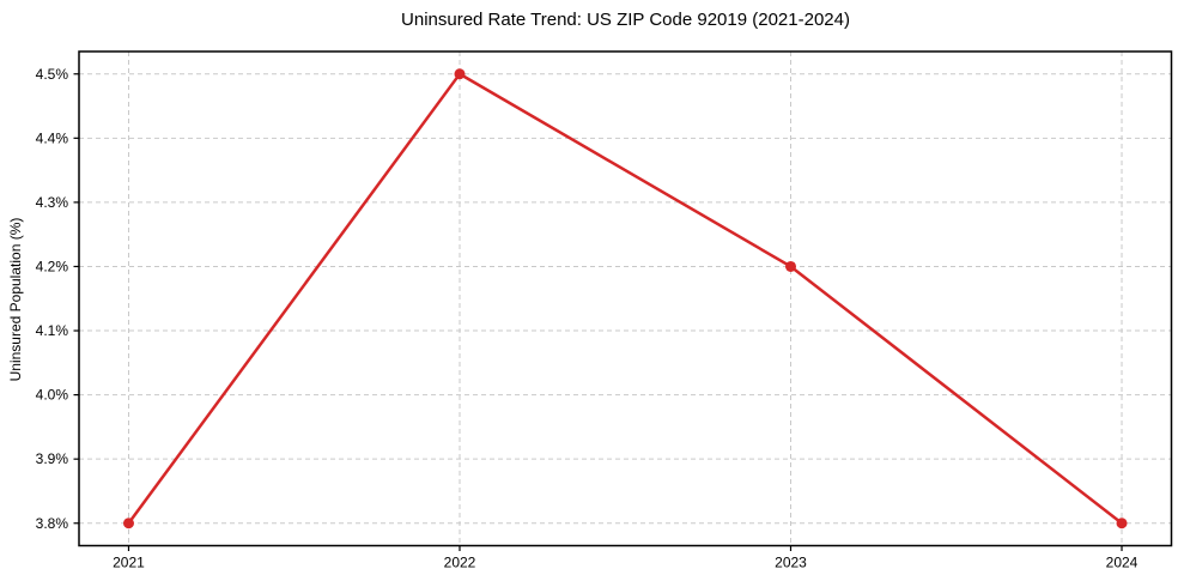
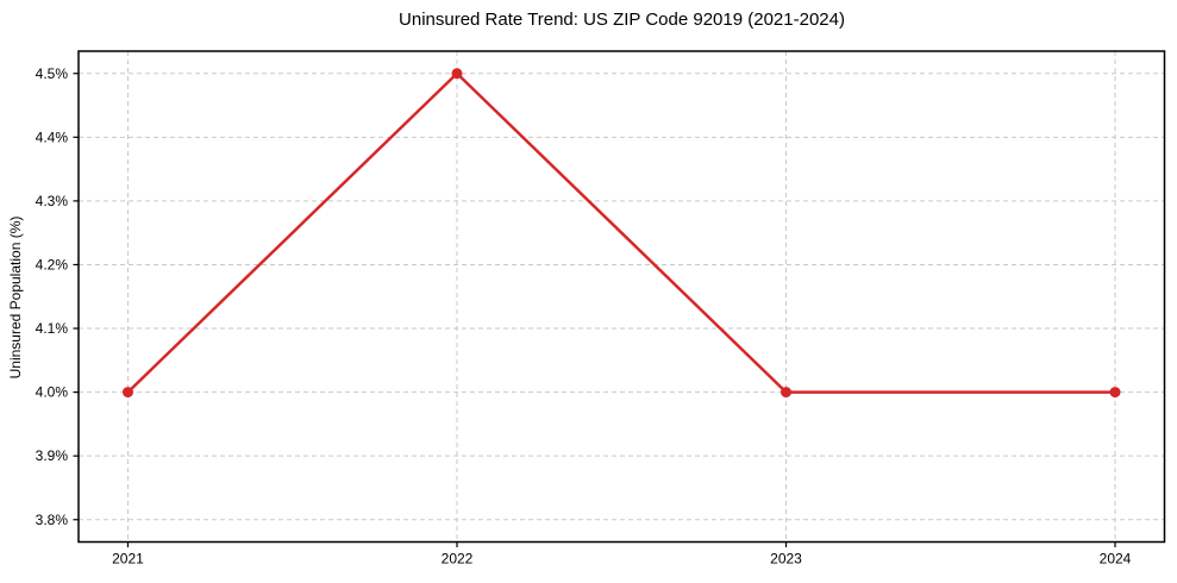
2021: 3.8% -> 4.0%
2023: 4.2% -> 4.0%
2024: 3.8% -> 4.0%
